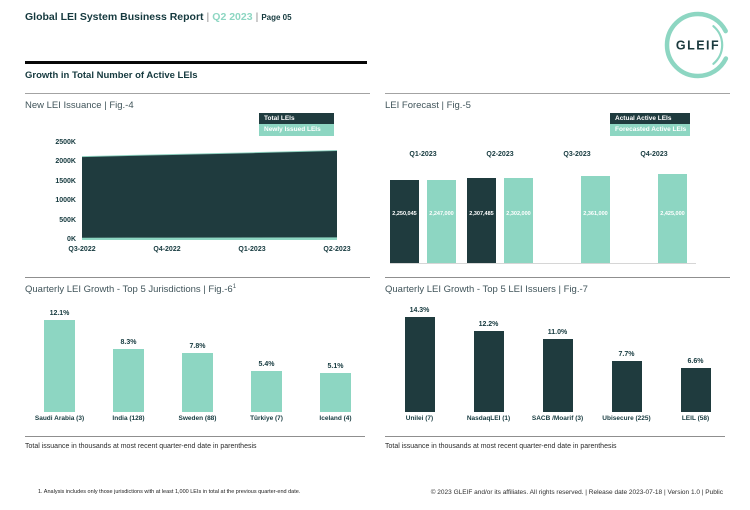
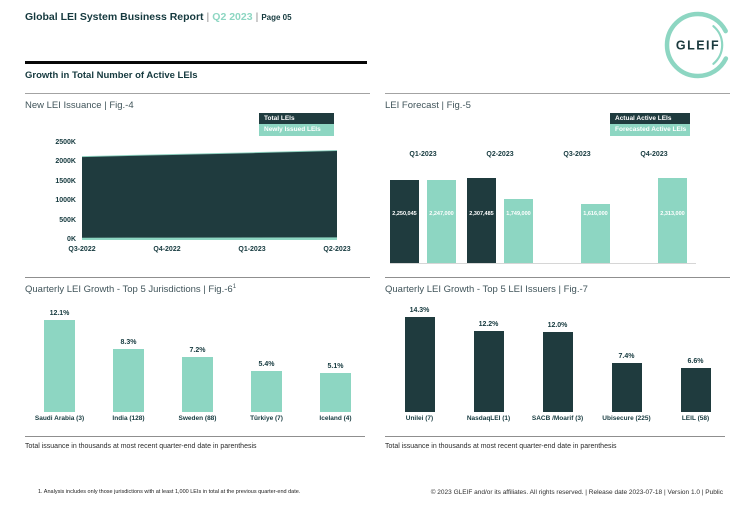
LEI Forecast | Fig.-5/Forecasted Active LEIs/Q2-2023: 2,302,000 -> 1,749,000
LEI Forecast | Fig.-5/Forecasted Active LEIs/Q3-2023: 2,361,000 -> 1,616,000
LEI Forecast | Fig.-5/Forecasted Active LEIs/Q4-2023: 2,425,000 -> 2,313,000
Quarterly LEI Growth - Top 5 Jurisdictions | Fig.-6/Sweden (88): 7.8% -> 7.2%
Quarterly LEI Growth - Top 5 LEI Issuers | Fig.-7/SACB /Moarif (3): 11.0% -> 12.0%
Quarterly LEI Growth - Top 5 LEI Issuers | Fig.-7/Ubisecure (225): 7.7% -> 7.4%
